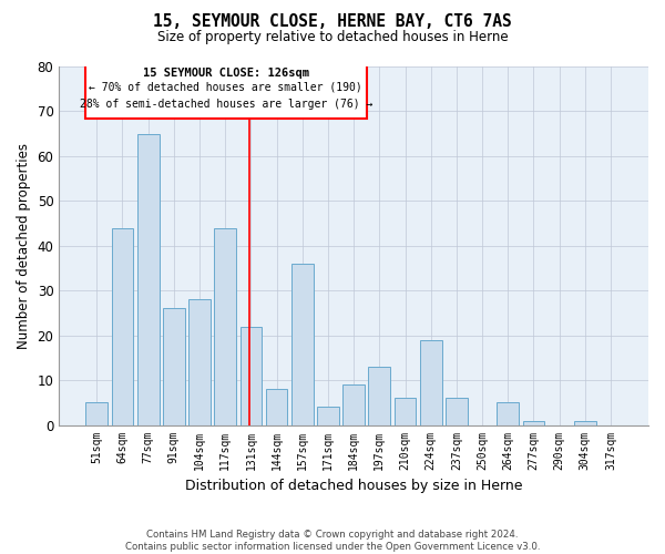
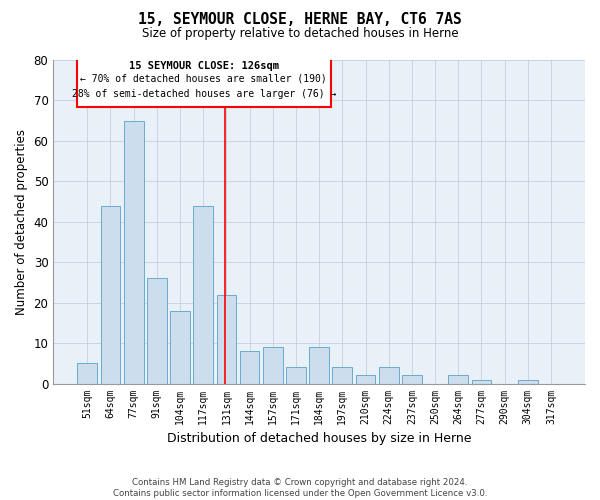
104sqm: 28 -> 18
157sqm: 36 -> 9
197sqm: 13 -> 4
210sqm: 6 -> 2
224sqm: 19 -> 4
237sqm: 6 -> 2
264sqm: 5 -> 2
